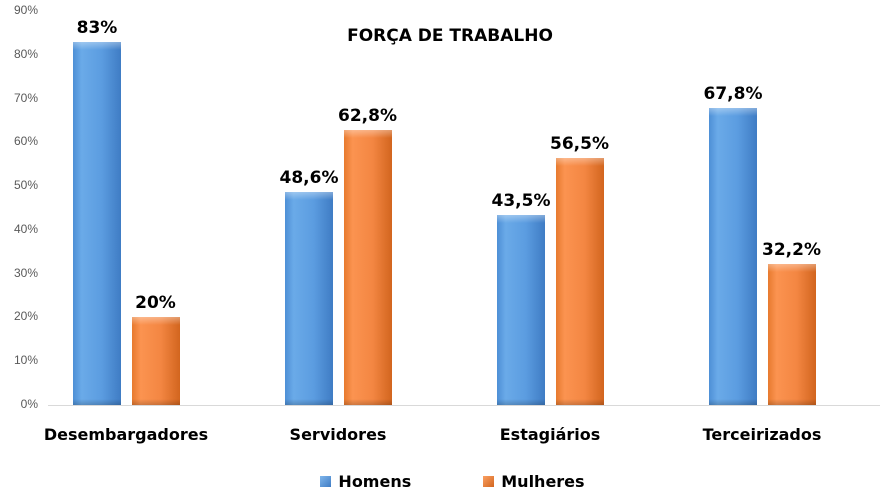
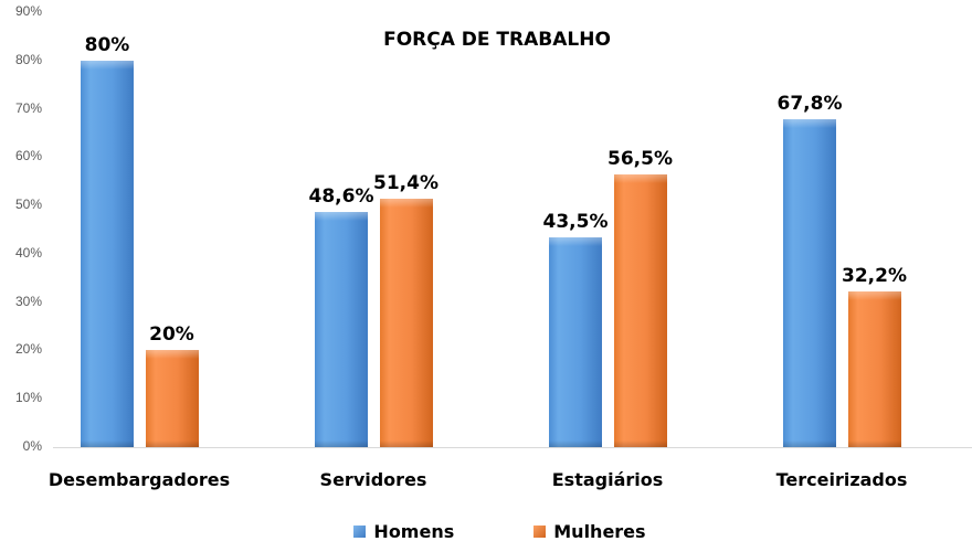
Homens/Desembargadores: 83% -> 80%
Mulheres/Servidores: 62,8% -> 51,4%
